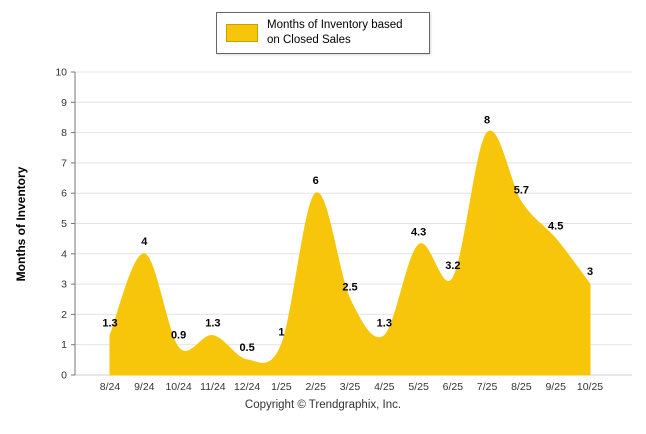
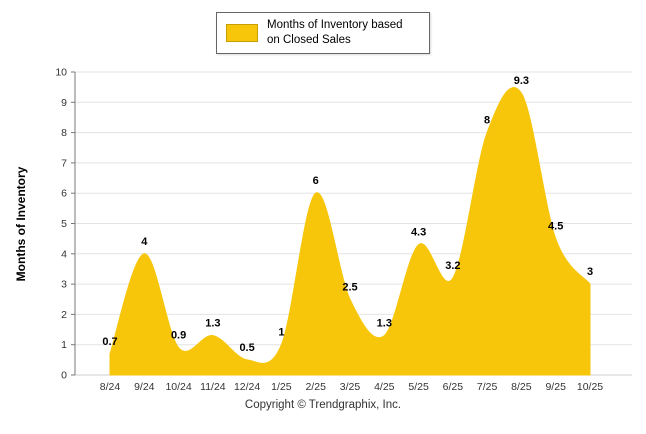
8/24: 1.3 -> 0.7
8/25: 5.7 -> 9.3
